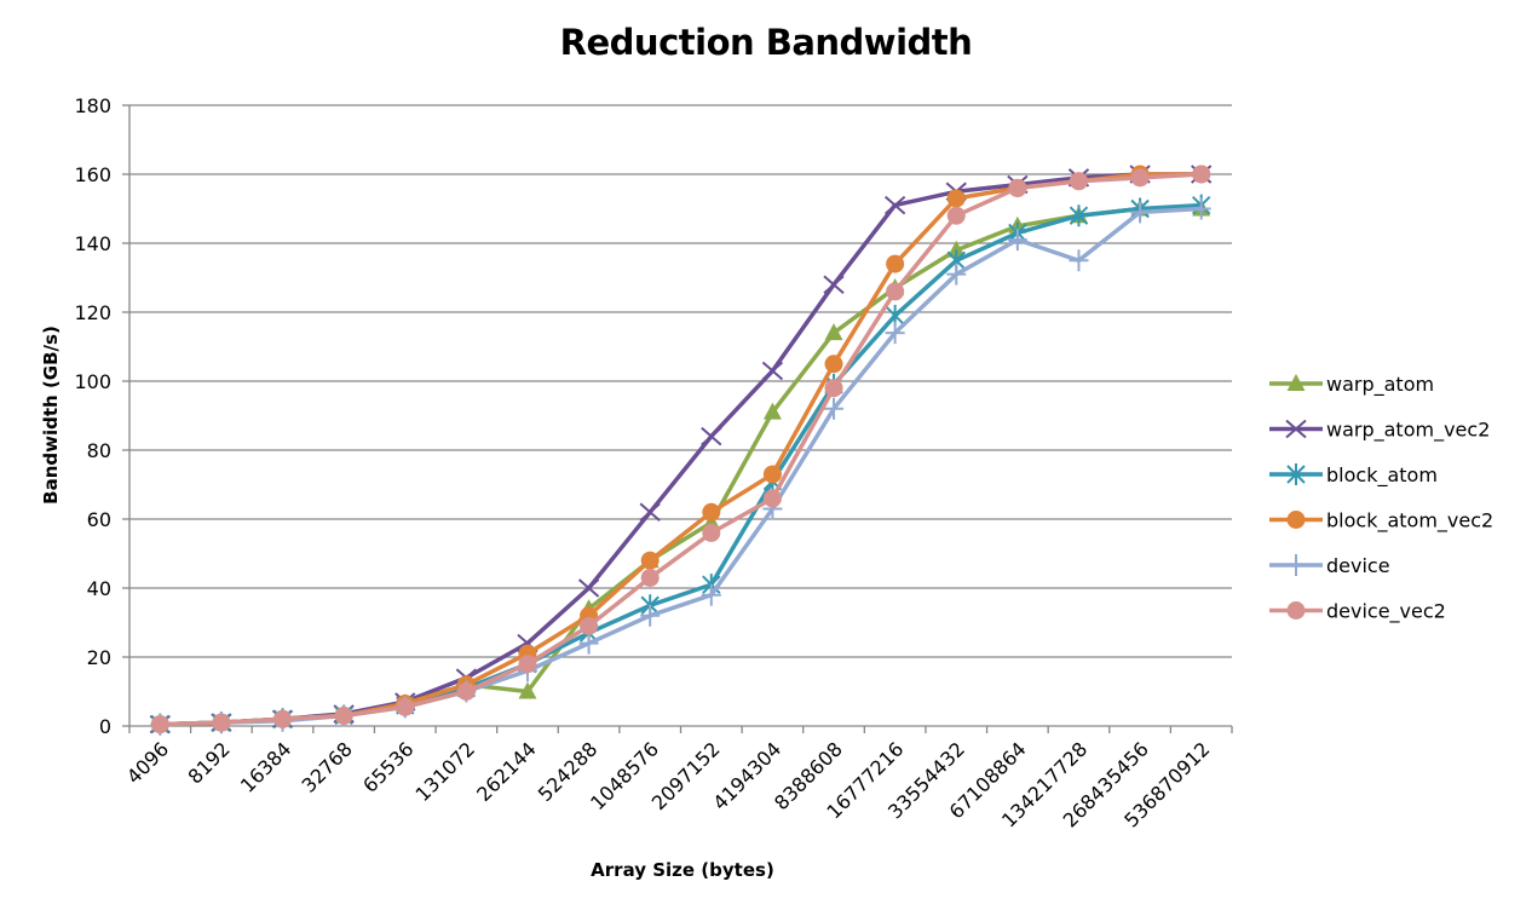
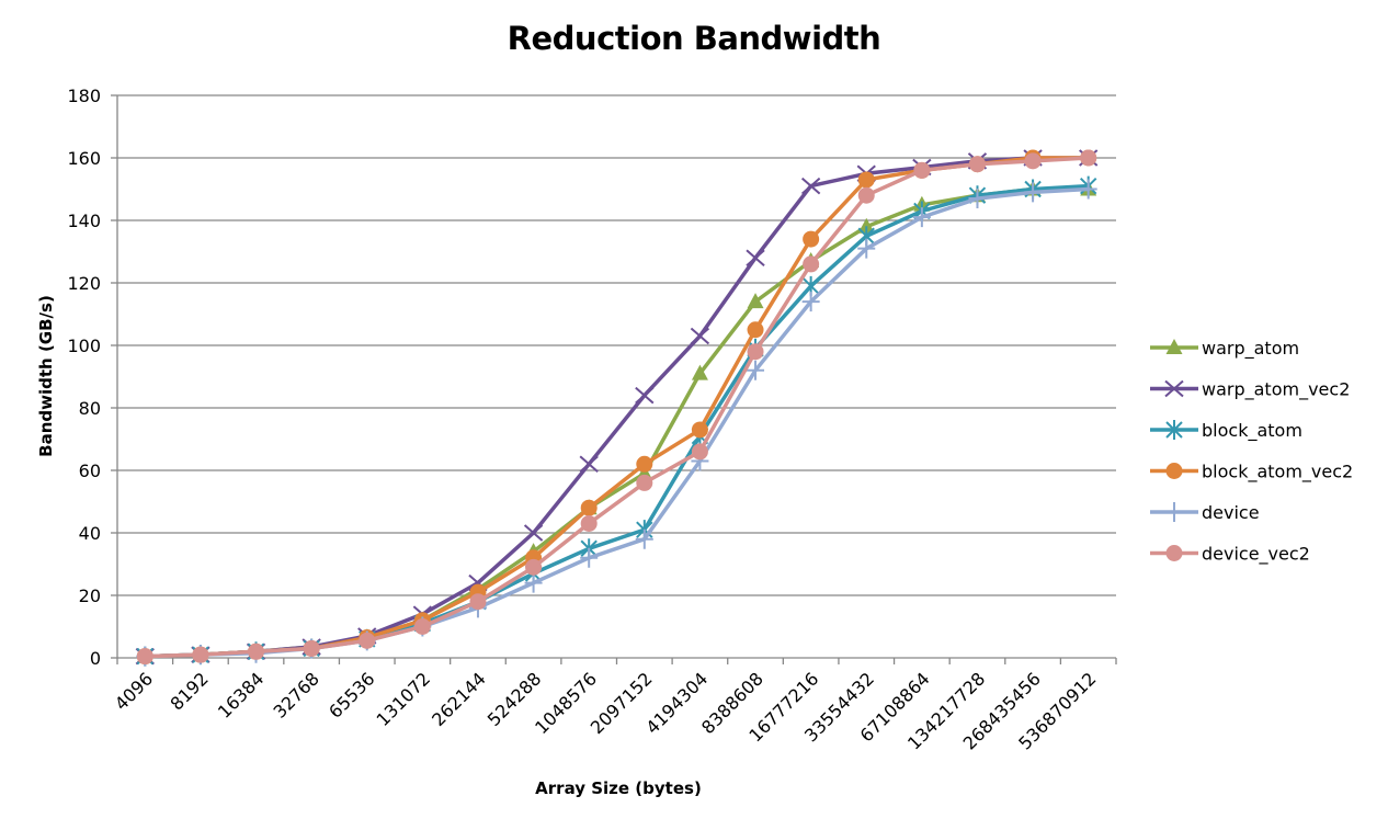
warp_atom/262144: 10 -> 22
device/134217728: 135 -> 147
